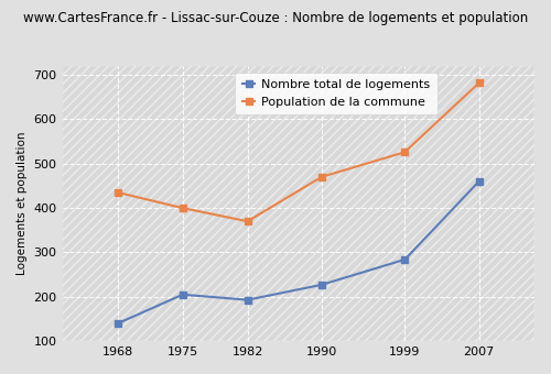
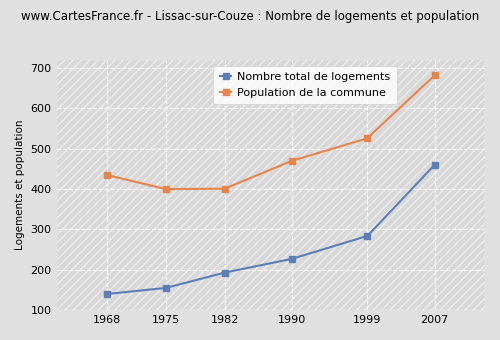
Nombre total de logements/1975: 205 -> 155
Population de la commune/1982: 370 -> 401
